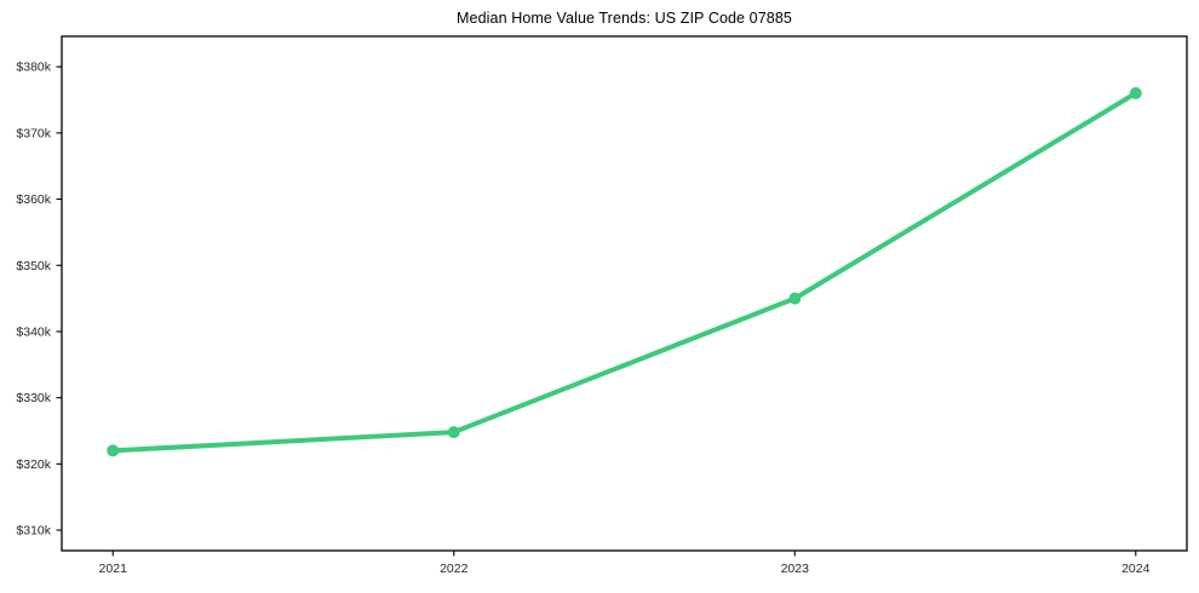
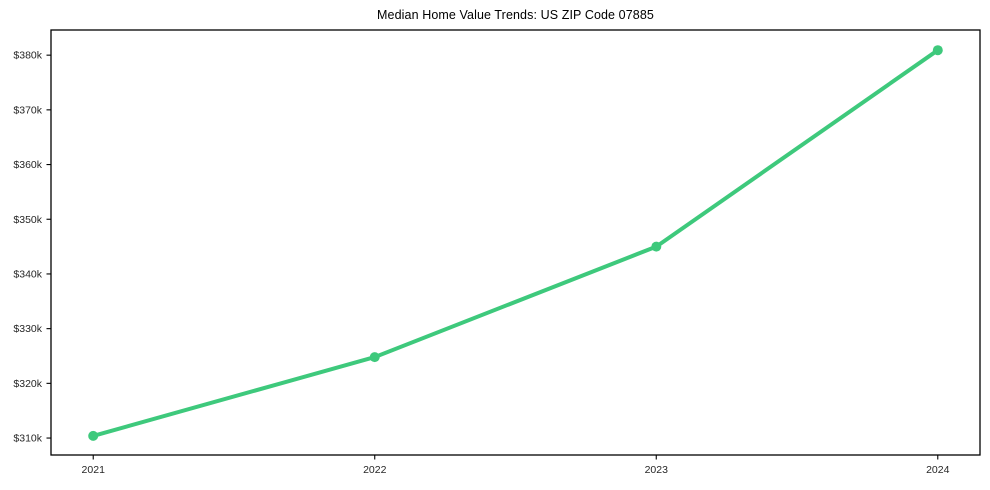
2021: $322k -> $310k
2024: $376k -> $381k
